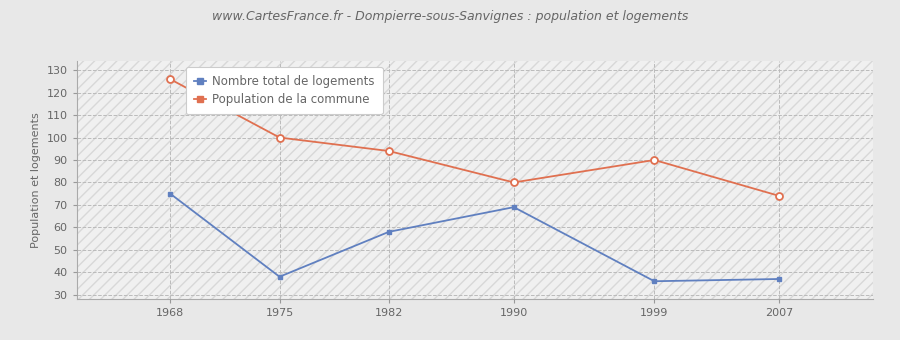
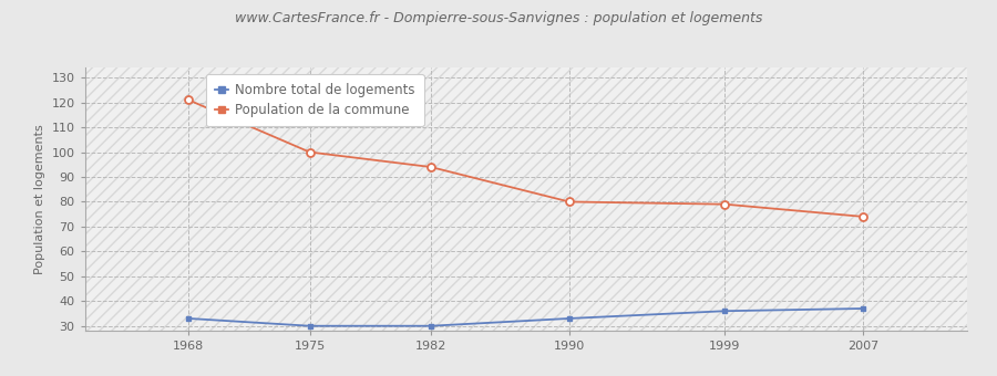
Nombre total de logements/1968: 75 -> 33
Population de la commune/1968: 126 -> 121
Nombre total de logements/1975: 38 -> 30
Nombre total de logements/1982: 58 -> 30
Nombre total de logements/1990: 69 -> 33
Population de la commune/1999: 90 -> 79
